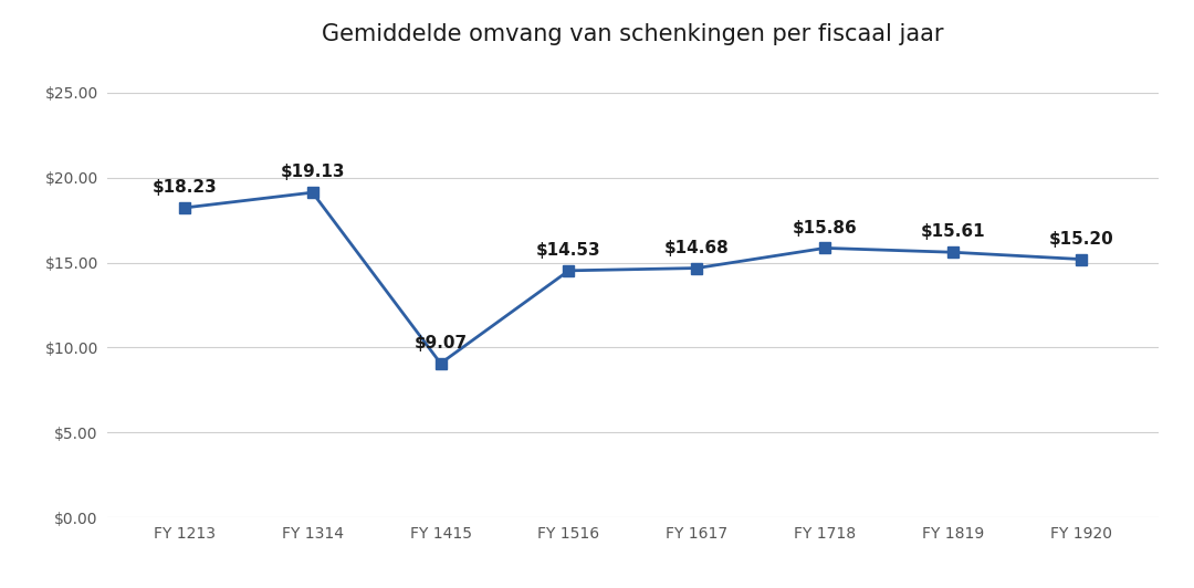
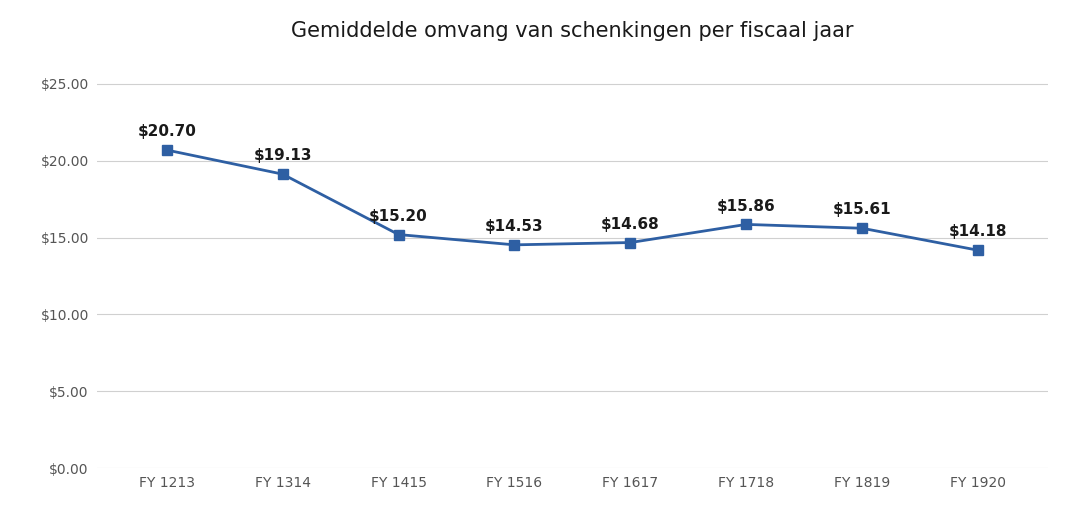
FY 1213: $18.23 -> $20.70
FY 1415: $9.07 -> $15.20
FY 1920: $15.20 -> $14.18
